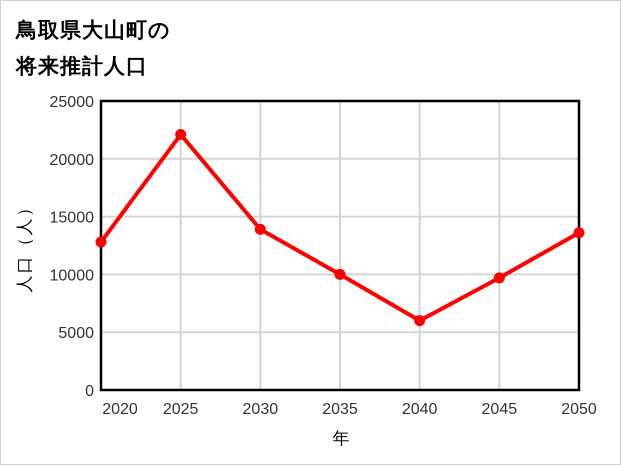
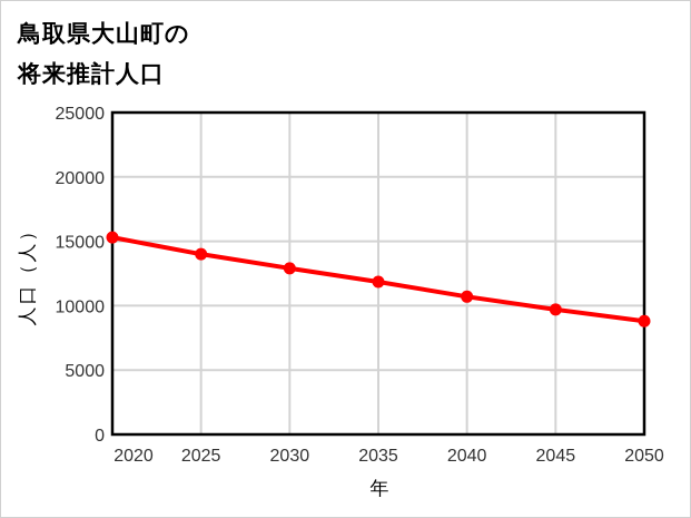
2020: 12800 -> 15300
2025: 22100 -> 14000
2030: 13900 -> 12900
2035: 10000 -> 11800
2040: 6000 -> 10700
2050: 13600 -> 8800
